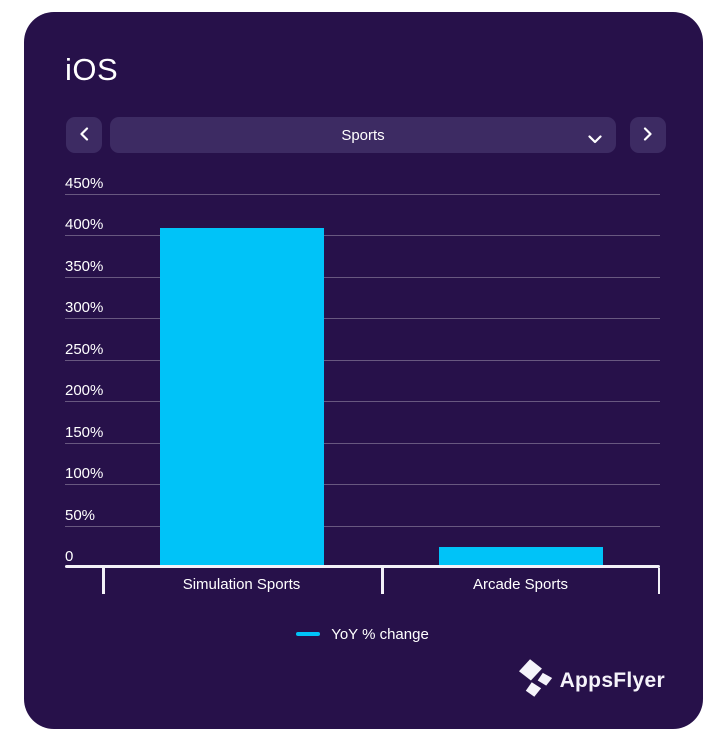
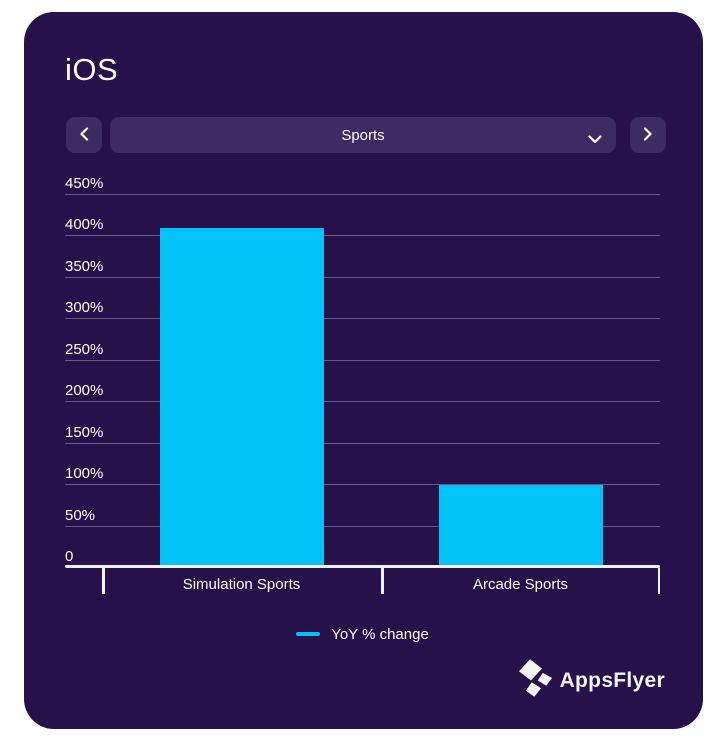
Arcade Sports: 20% -> 100%
